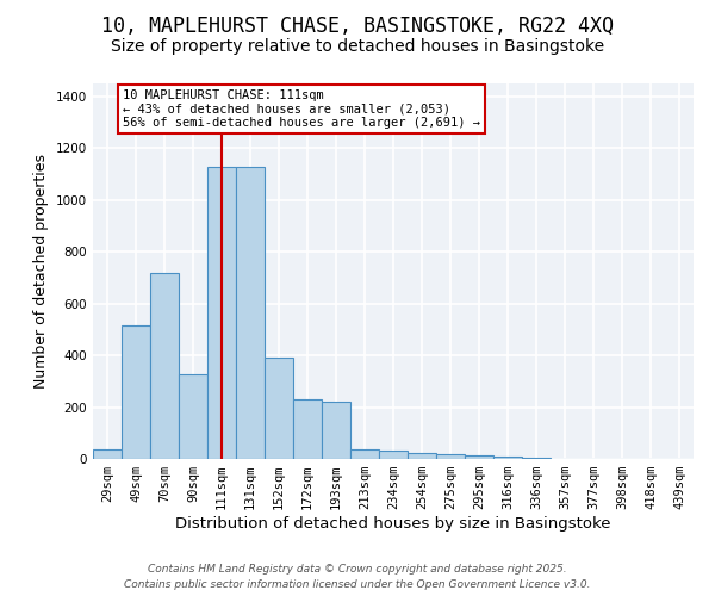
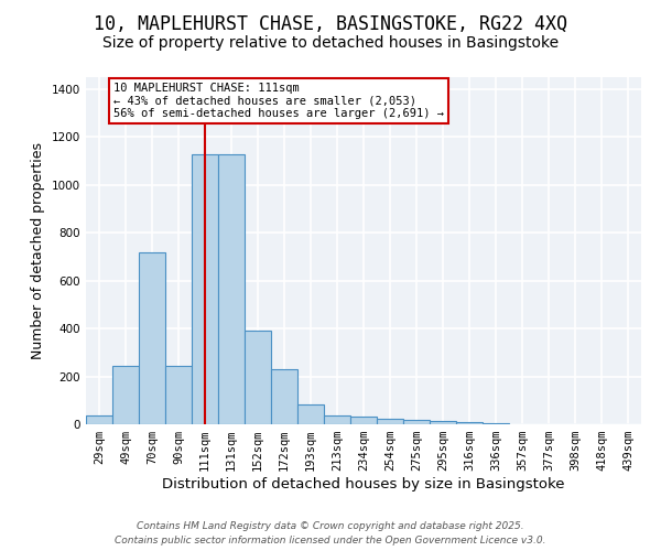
49sqm: 515 -> 245
90sqm: 325 -> 245
193sqm: 220 -> 85
